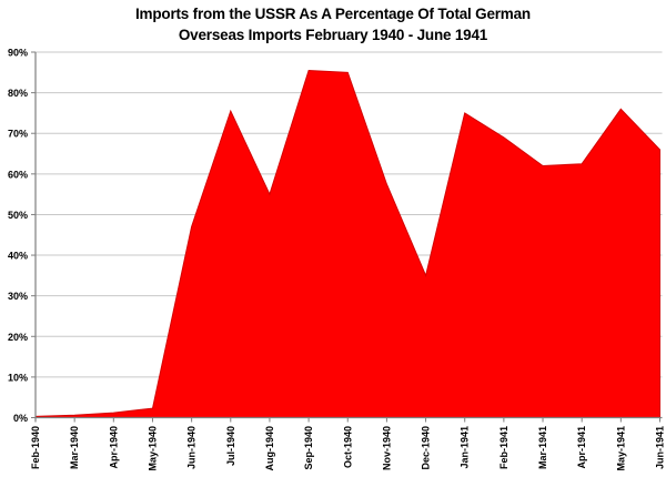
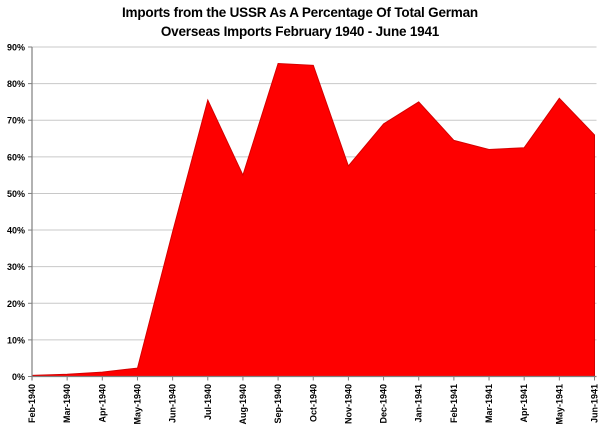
Jun-1940: 47% -> 40%
Dec-1940: 35% -> 69%
Feb-1941: 69% -> 64%
